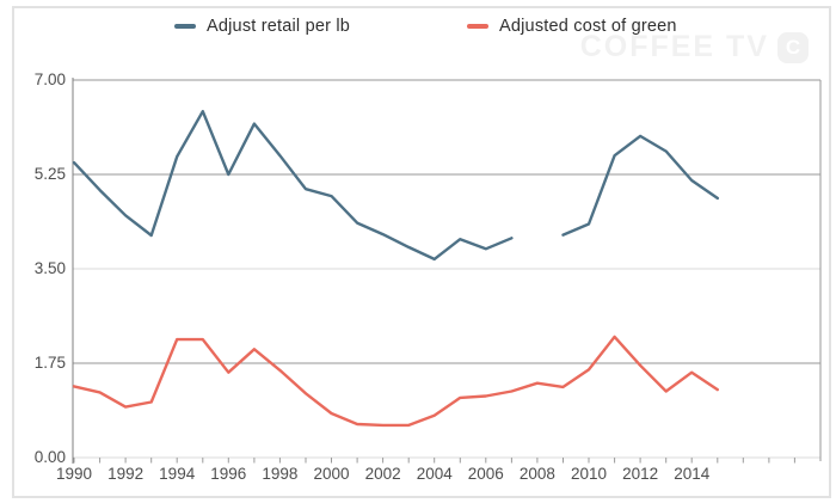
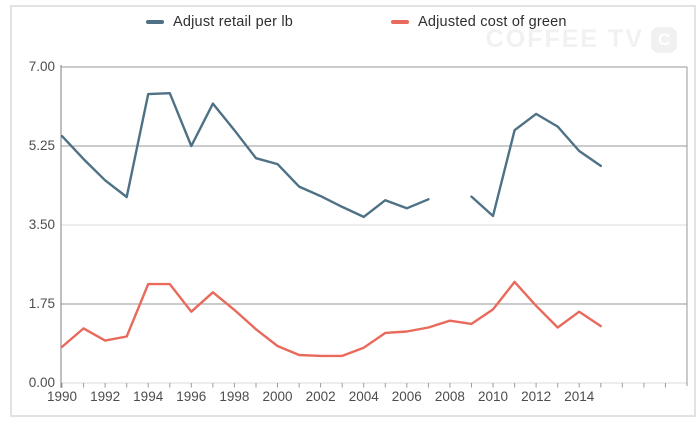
Adjusted cost of green/1990: 1.3 -> 0.8
Adjust retail per lb/1994: 5.6 -> 6.4
Adjust retail per lb/2010: 4.3 -> 3.7
